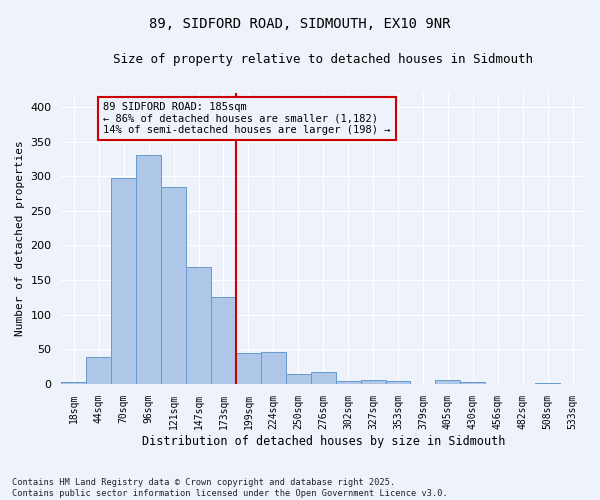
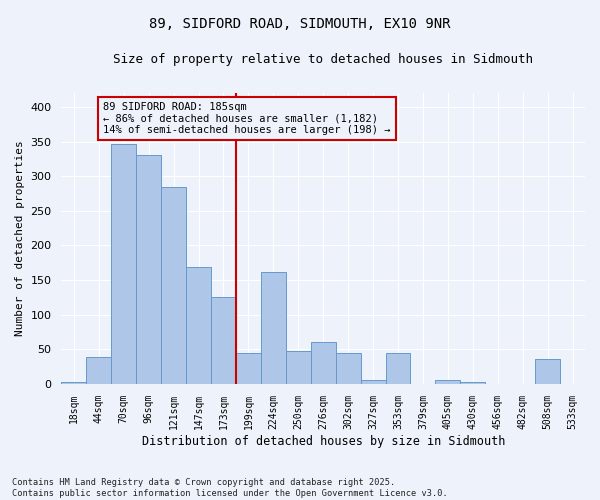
70sqm: 297 -> 346
224sqm: 46 -> 162
250sqm: 15 -> 48
276sqm: 17 -> 60
302sqm: 4 -> 44
353sqm: 5 -> 44
508sqm: 2 -> 36
